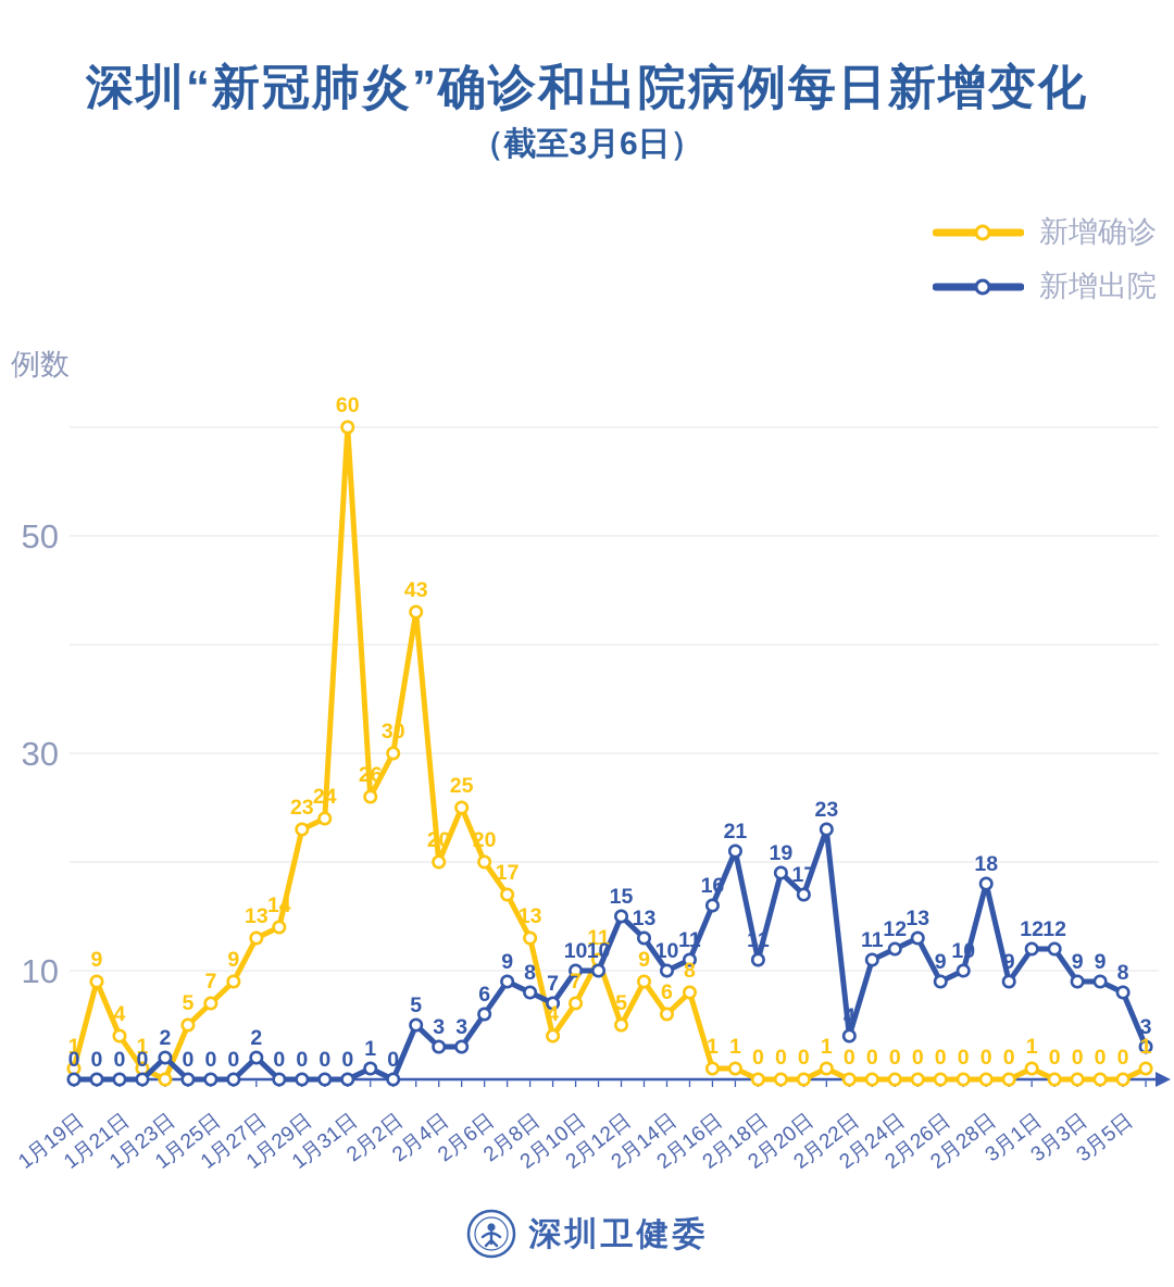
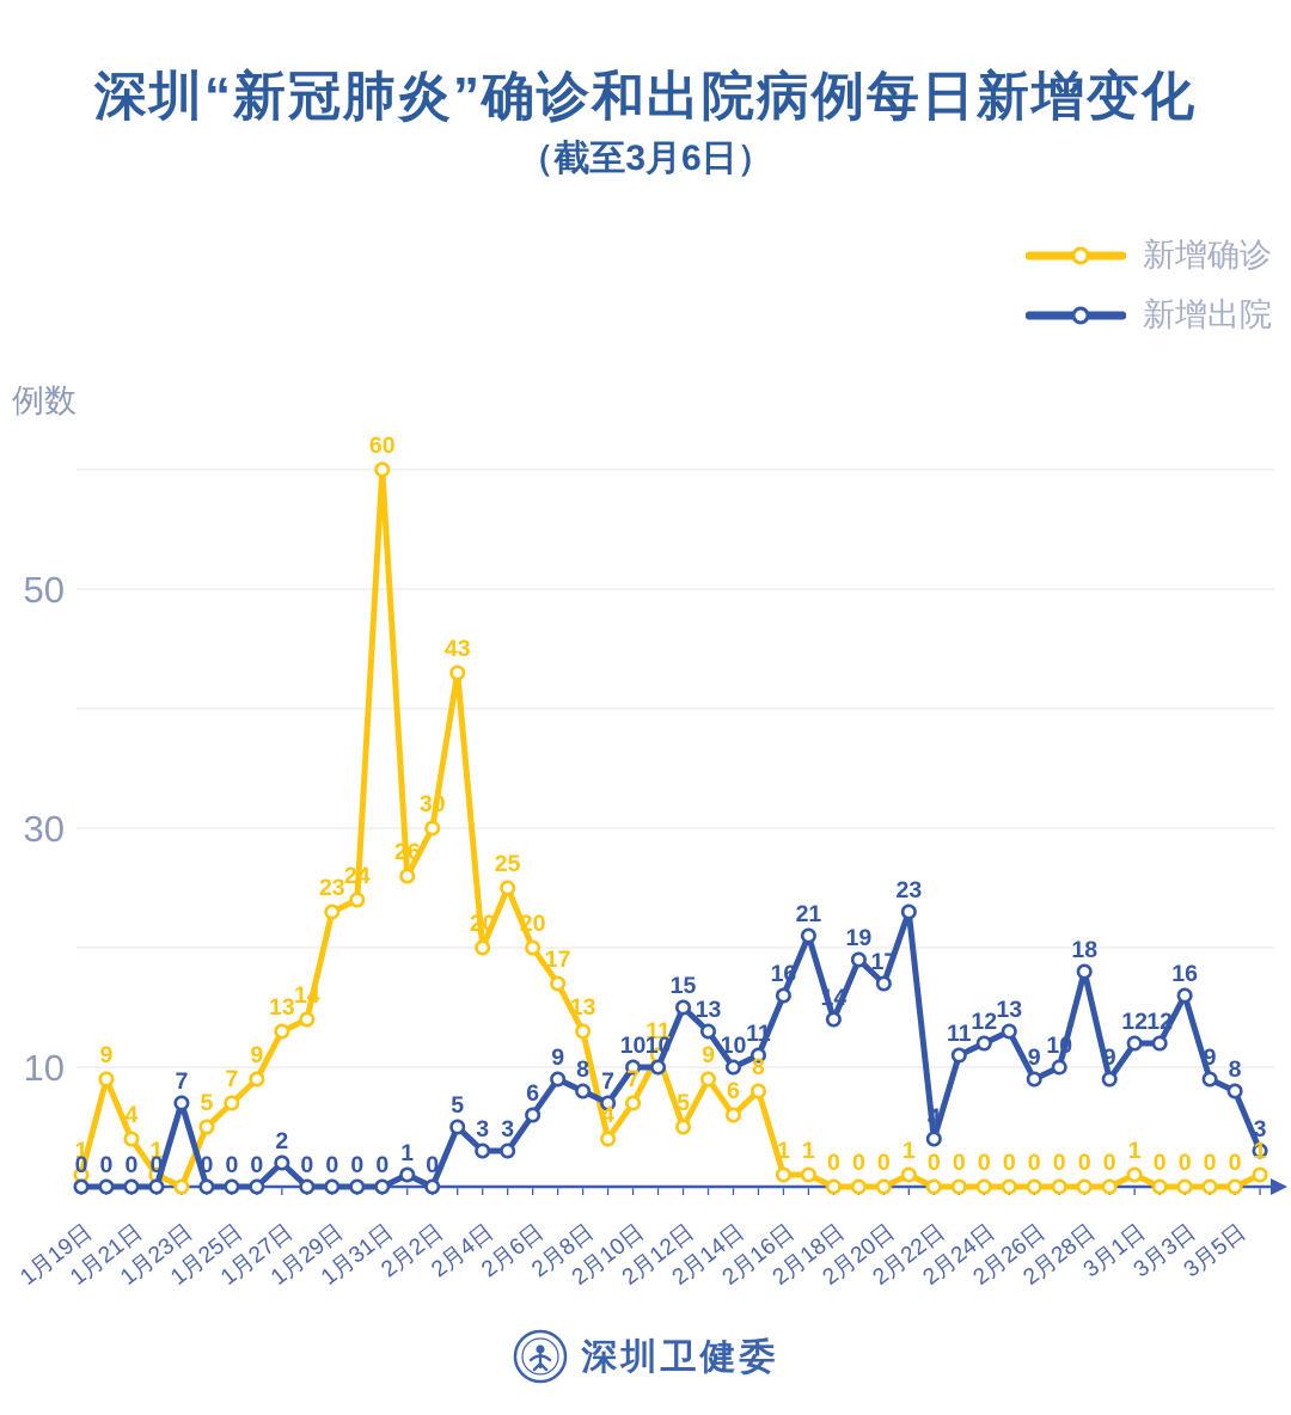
新增出院/1月23日: 2 -> 7
新增出院/2月18日: 11 -> 14
新增出院/3月3日: 9 -> 16
